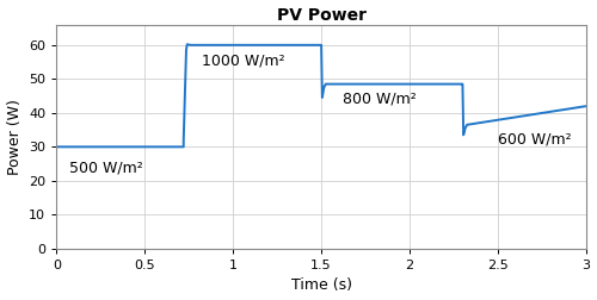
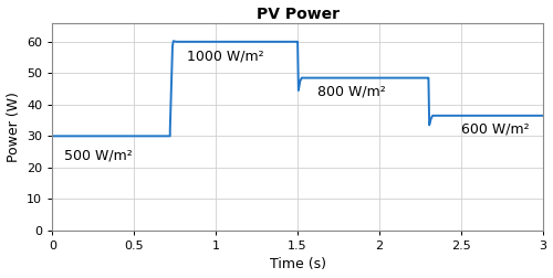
3: 42.0 -> 36.5
